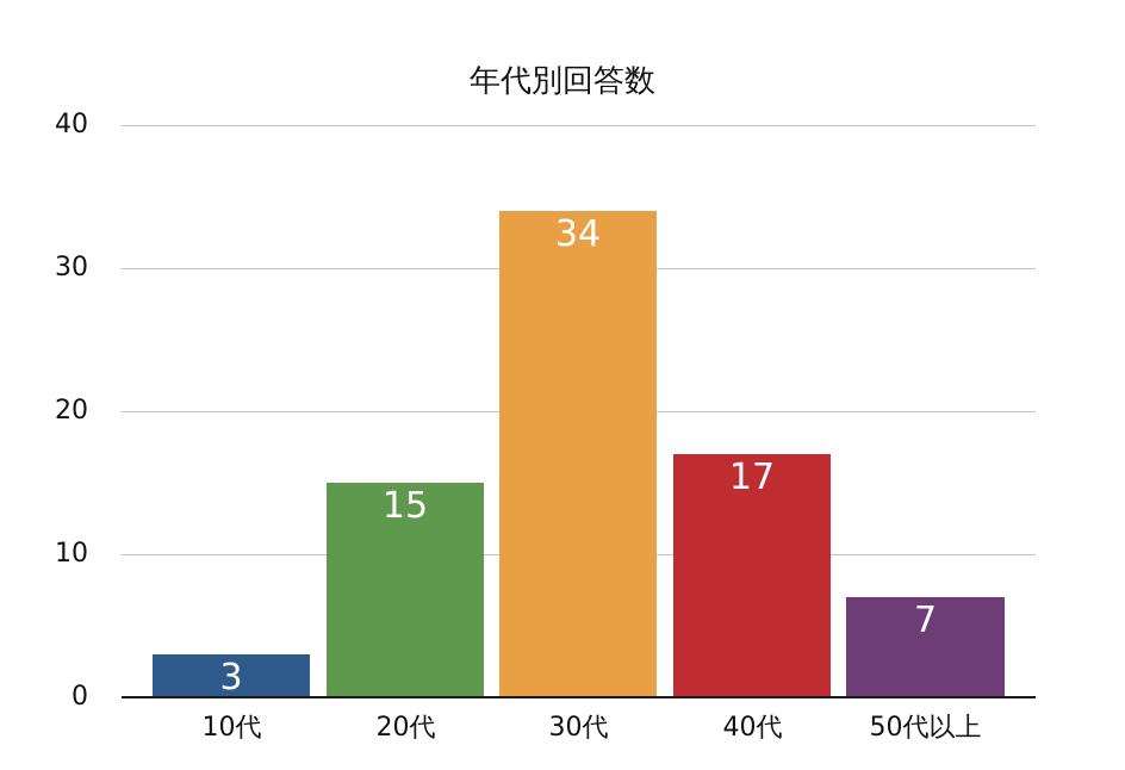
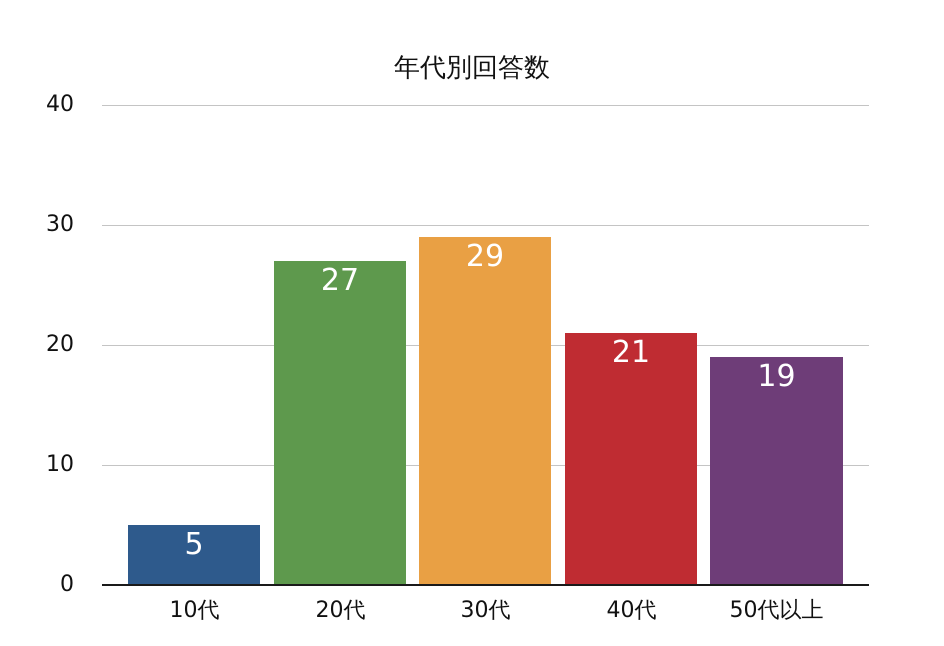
10代: 3 -> 5
20代: 15 -> 27
30代: 34 -> 29
40代: 17 -> 21
50代以上: 7 -> 19
